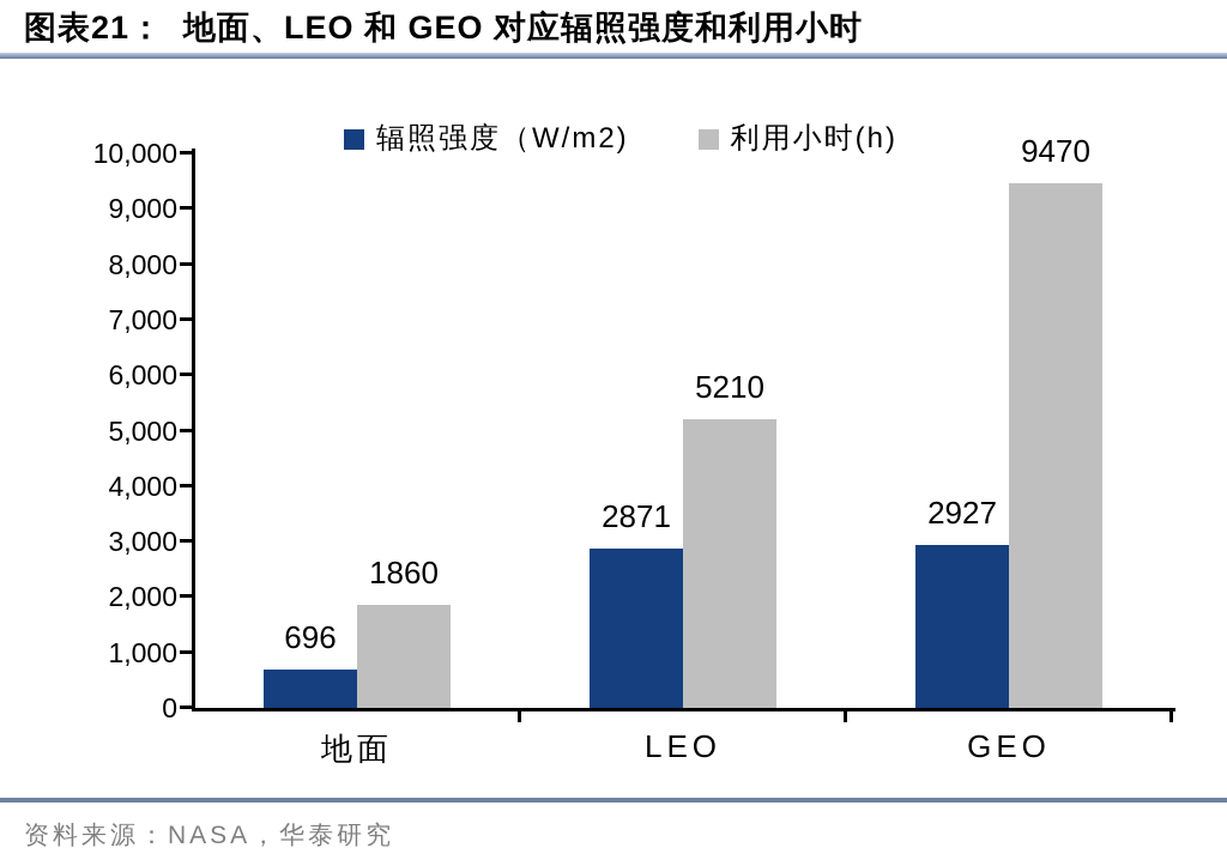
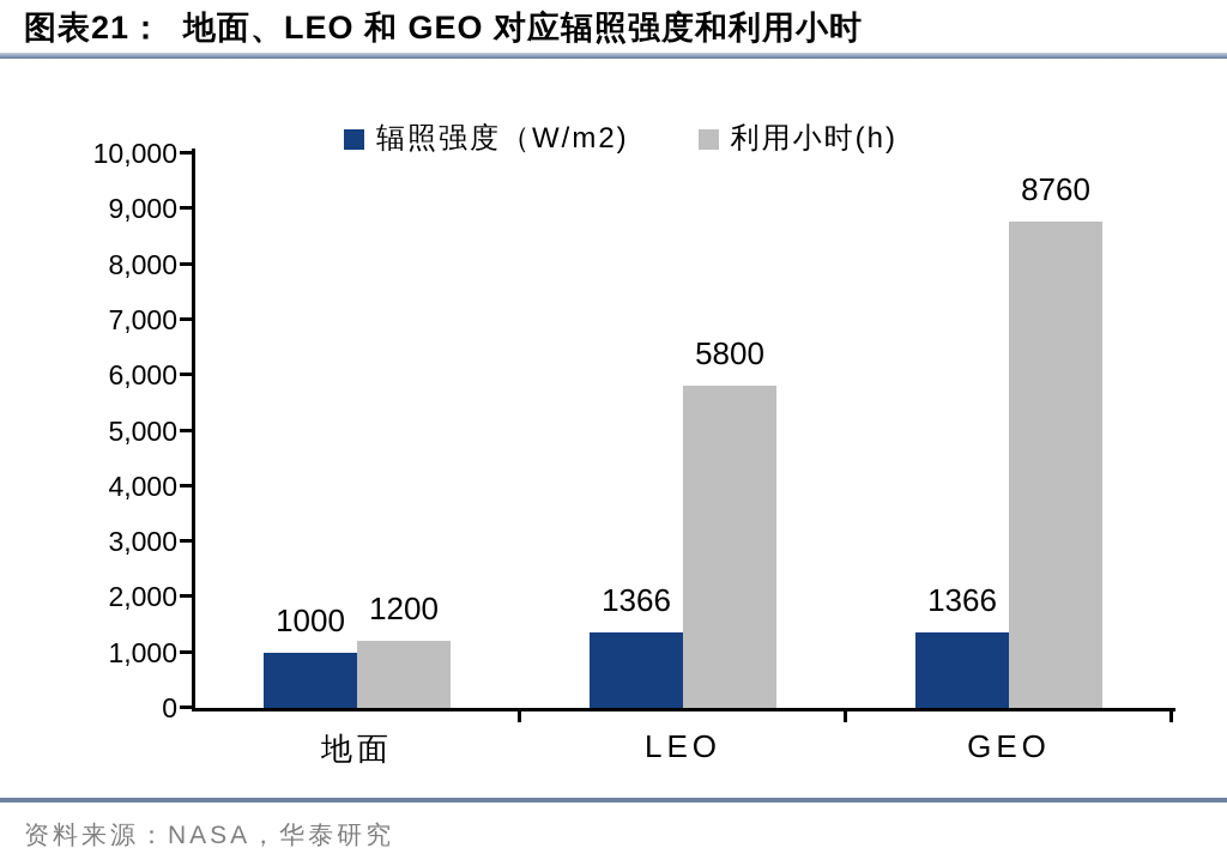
辐照强度（W/m2)/地面: 696 -> 1000
利用小时(h)/地面: 1860 -> 1200
辐照强度（W/m2)/LEO: 2871 -> 1366
利用小时(h)/LEO: 5210 -> 5800
辐照强度（W/m2)/GEO: 2927 -> 1366
利用小时(h)/GEO: 9470 -> 8760
